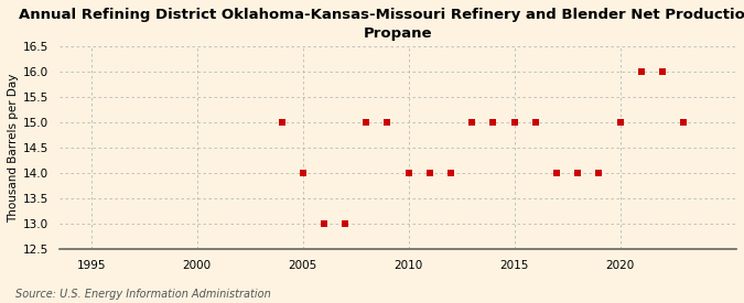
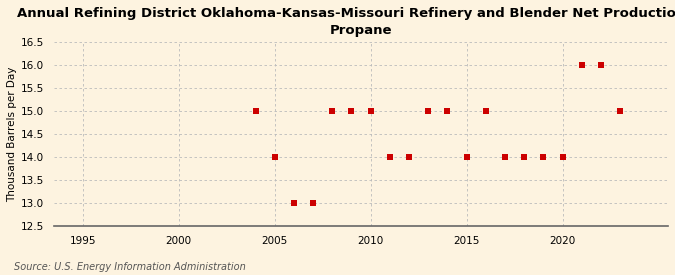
2010: 14 -> 15
2015: 15 -> 14
2020: 15 -> 14
